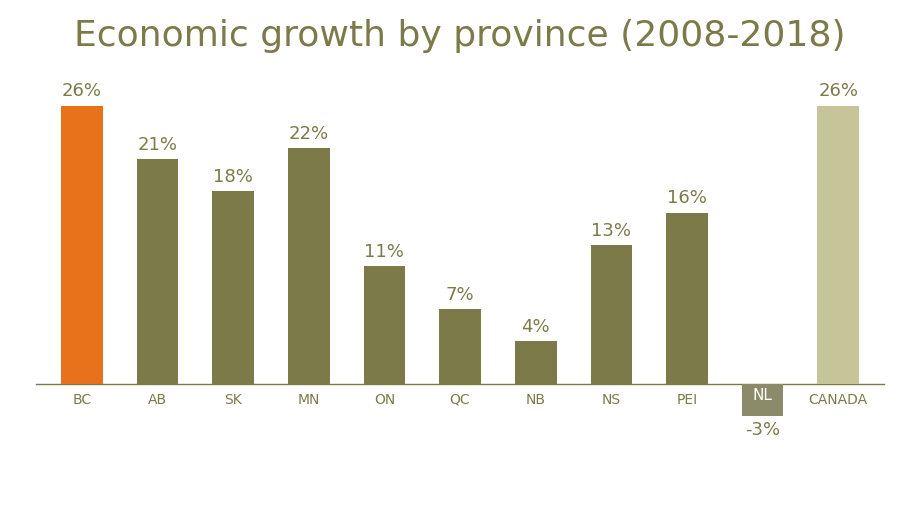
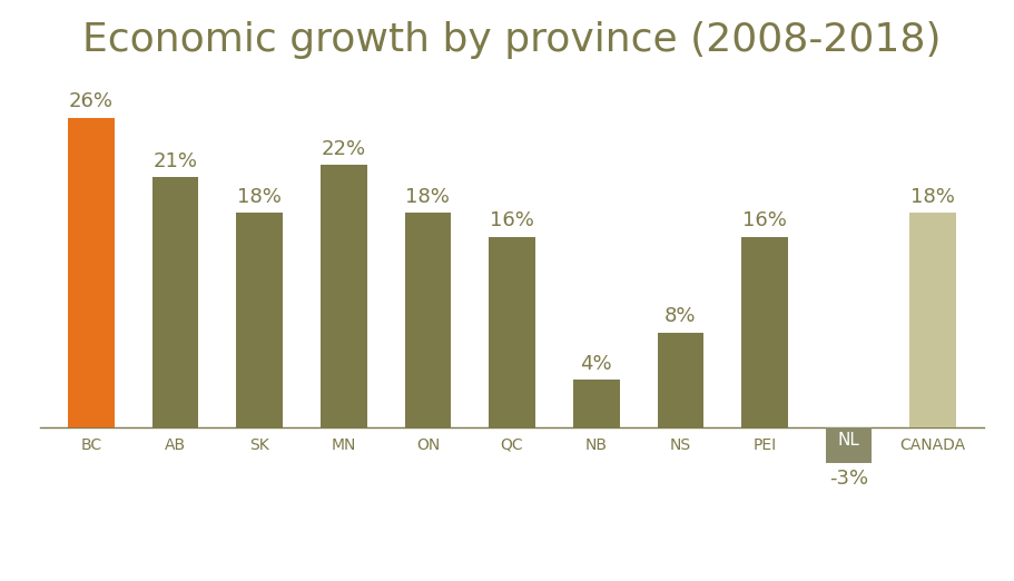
ON: 11% -> 18%
QC: 7% -> 16%
NS: 13% -> 8%
CANADA: 26% -> 18%
